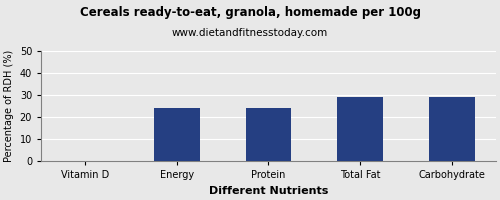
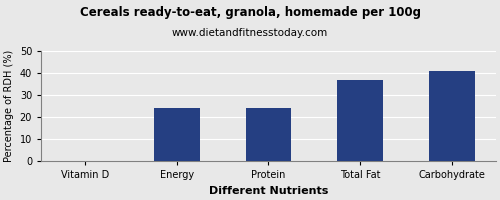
Total Fat: 29 -> 37
Carbohydrate: 29 -> 41
